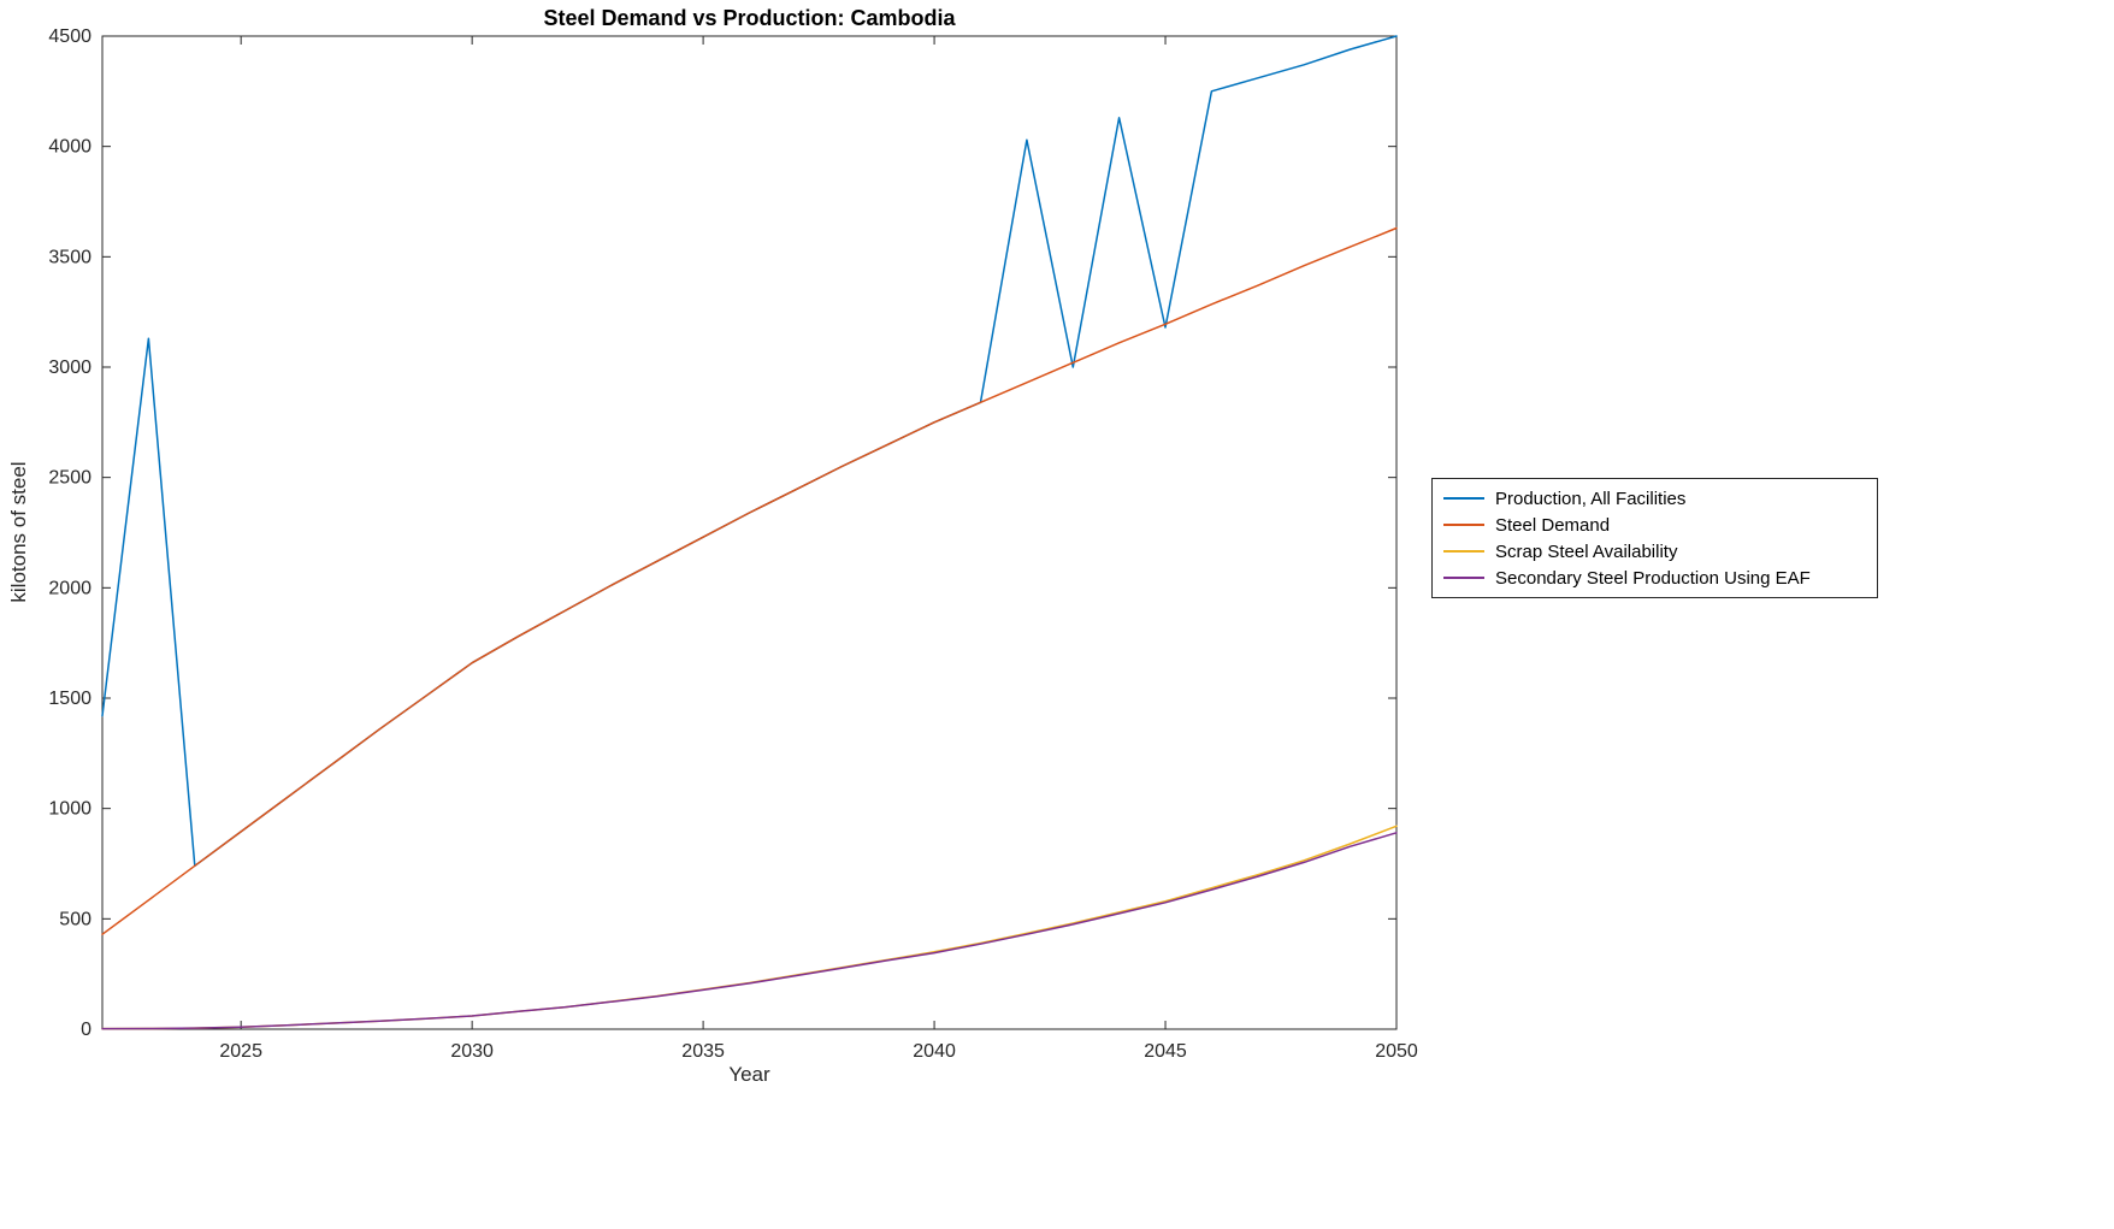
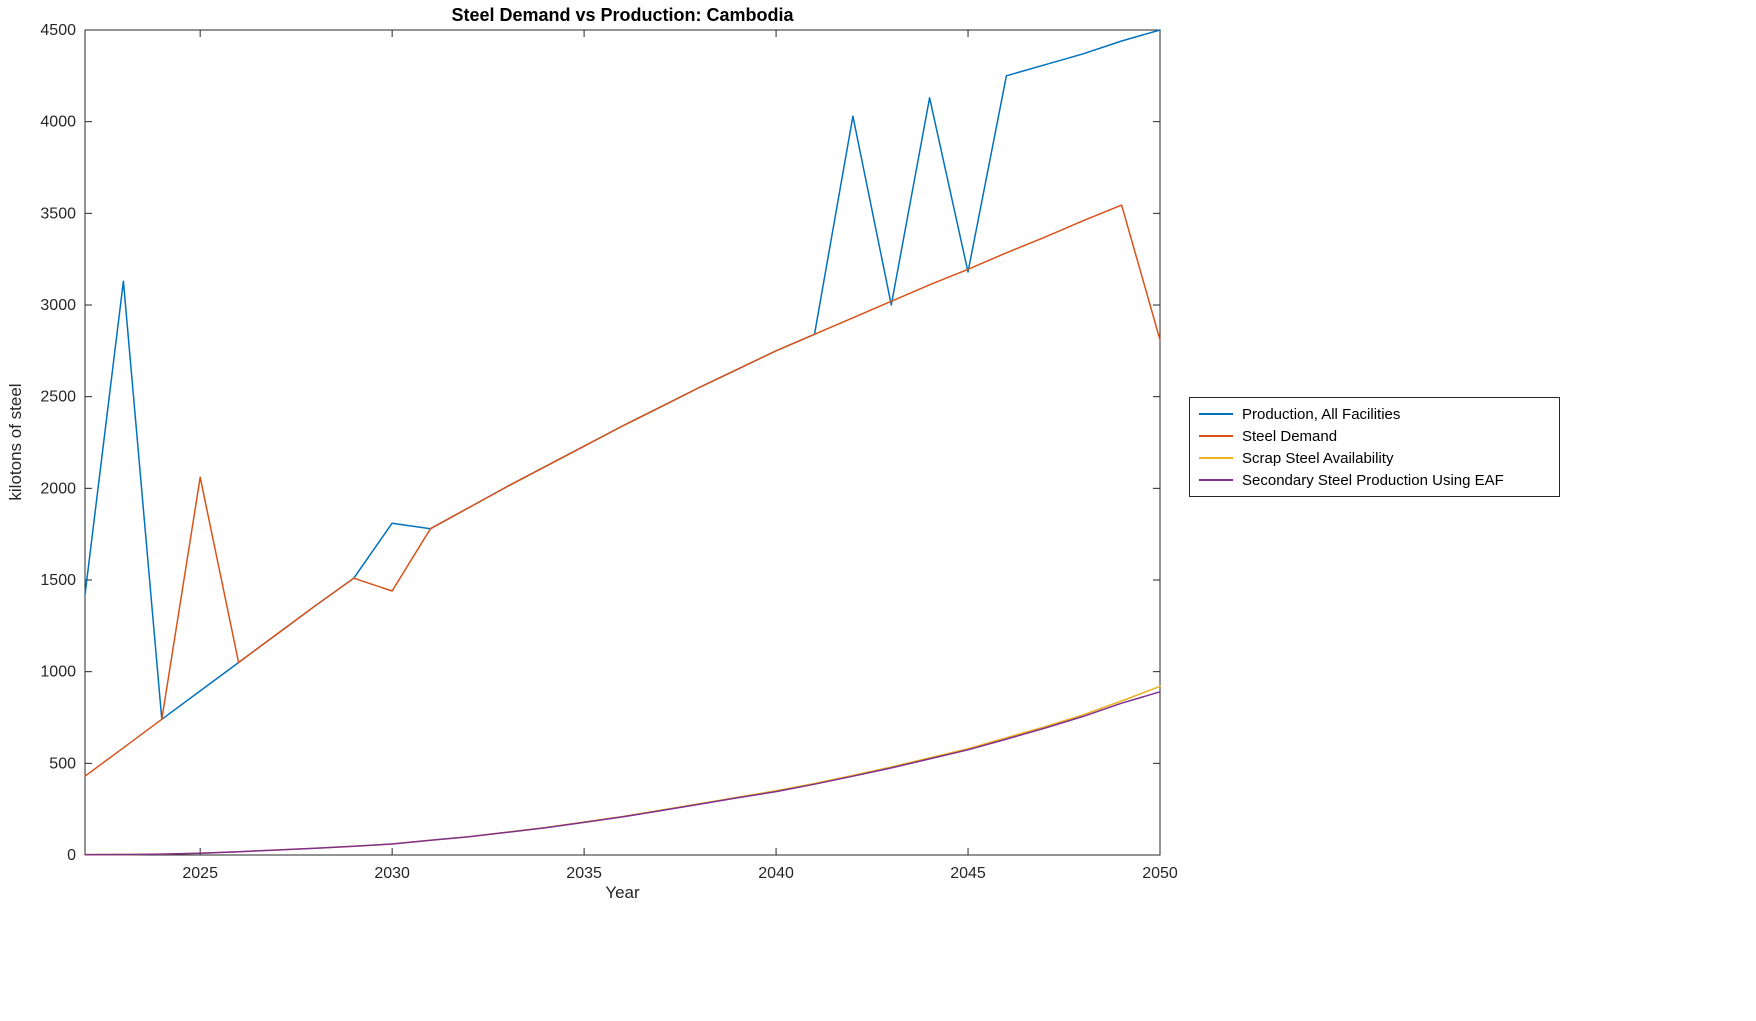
Steel Demand/2025: 900 -> 2060
Production, All Facilities/2030: 1660 -> 1810
Steel Demand/2030: 1660 -> 1440
Steel Demand/2050: 3630 -> 2810
